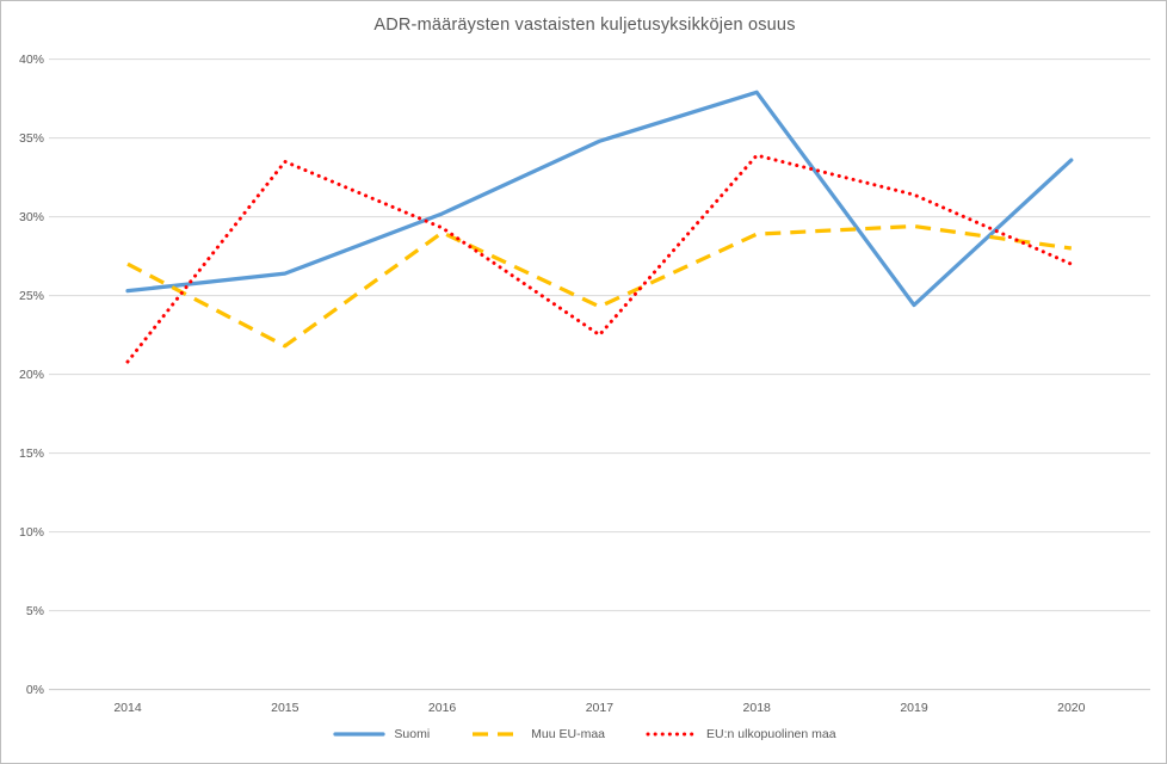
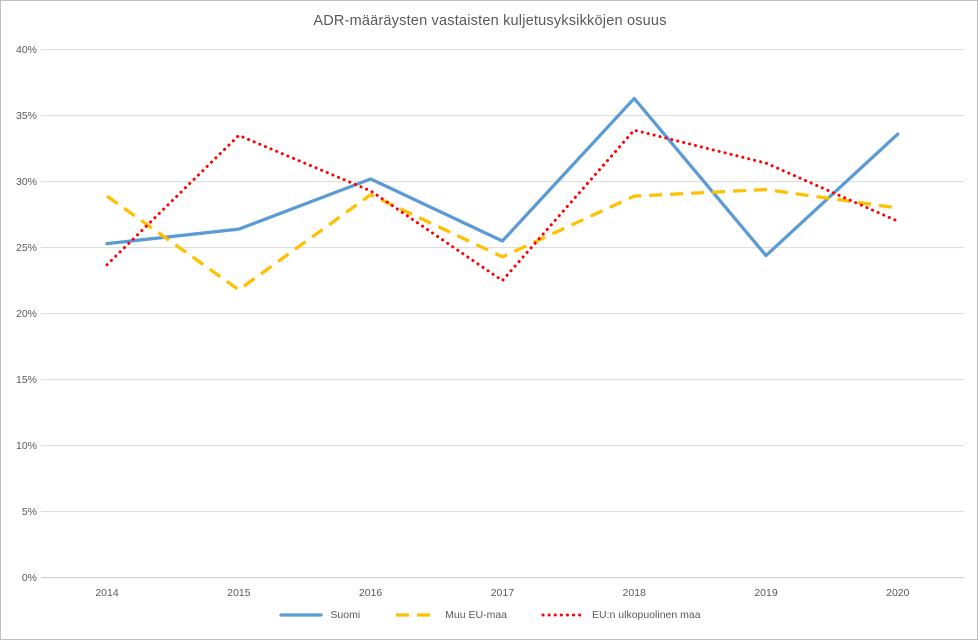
Muu EU-maa/2014: 27.0% -> 28.9%
EU:n ulkopuolinen maa/2014: 20.8% -> 23.7%
Suomi/2017: 34.8% -> 25.5%
Suomi/2018: 37.9% -> 36.3%
